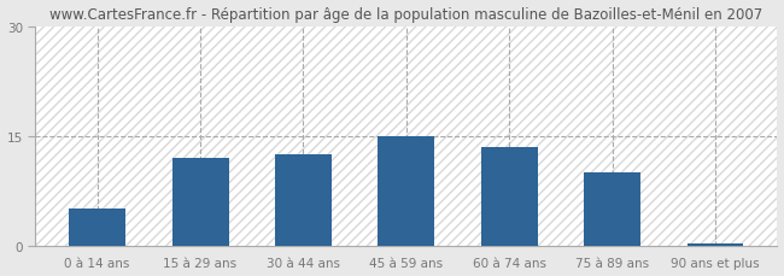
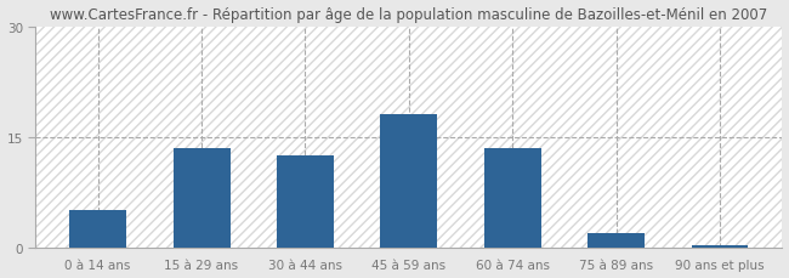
15 à 29 ans: 12.0 -> 13.5
45 à 59 ans: 15.0 -> 18.0
75 à 89 ans: 10.0 -> 2.0
